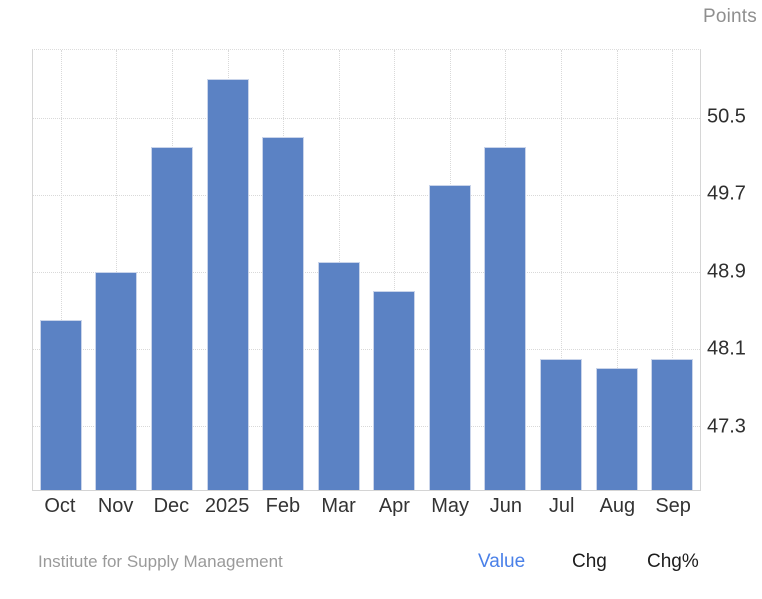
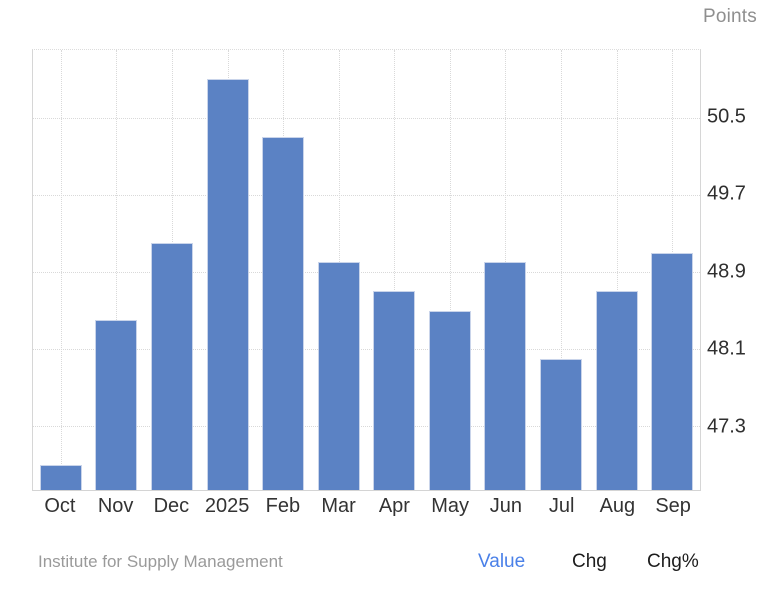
Oct: 48.4 -> 46.9
Nov: 48.9 -> 48.4
Dec: 50.2 -> 49.2
May: 49.8 -> 48.5
Jun: 50.2 -> 49.0
Aug: 47.9 -> 48.7
Sep: 48.0 -> 49.1
